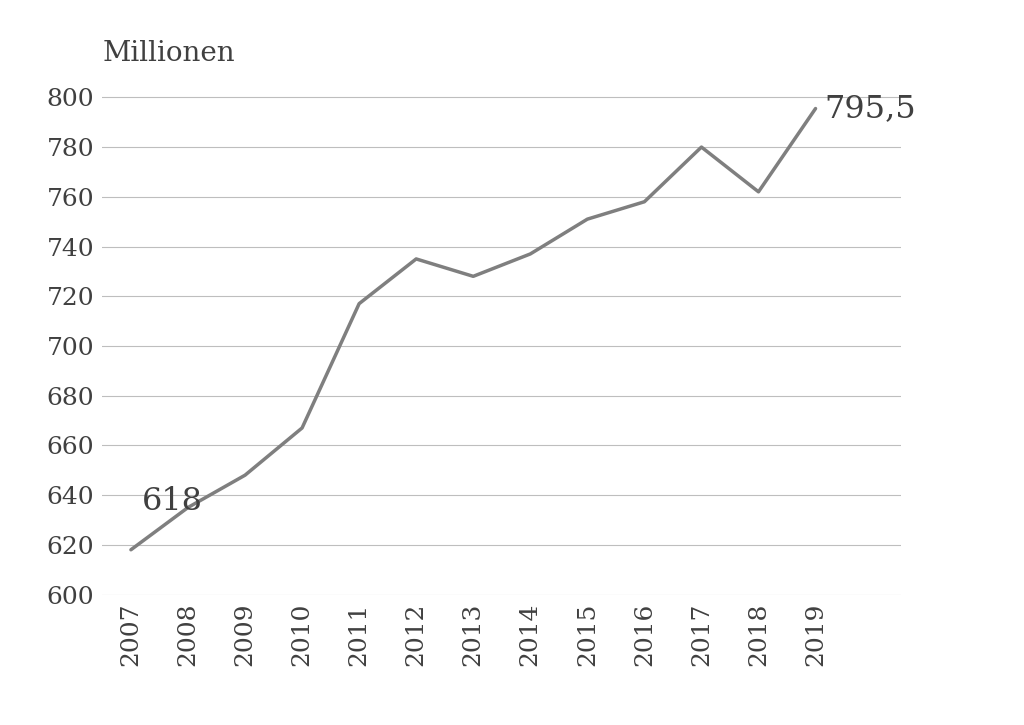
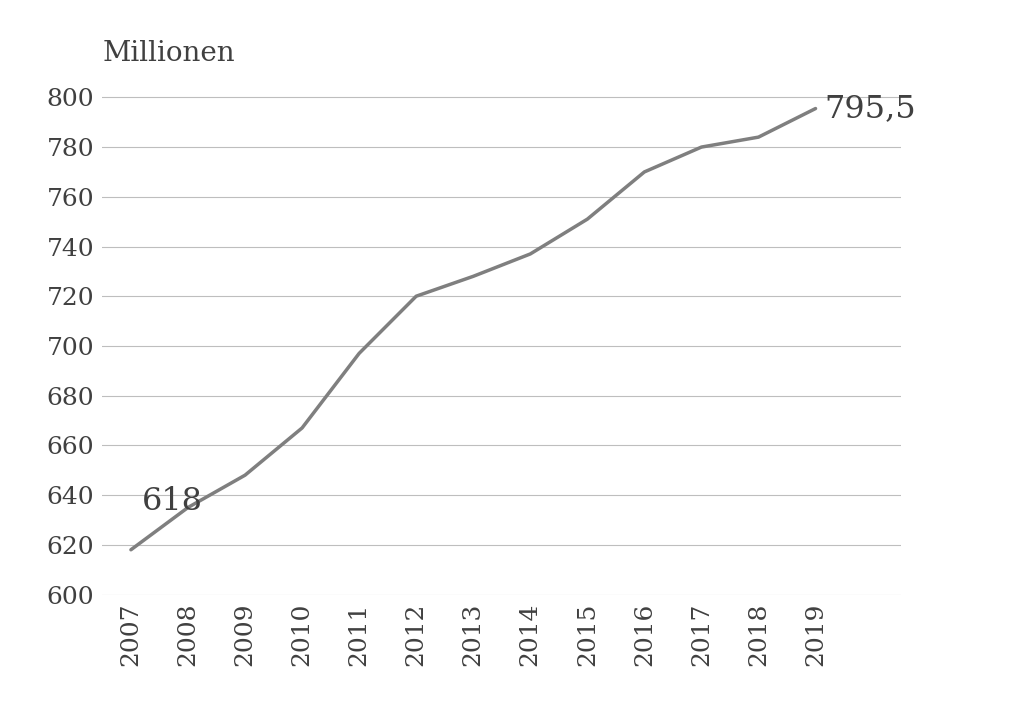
2011: 717.0 -> 697.0
2012: 735.0 -> 720.0
2016: 758.0 -> 770.0
2018: 762.0 -> 784.0
